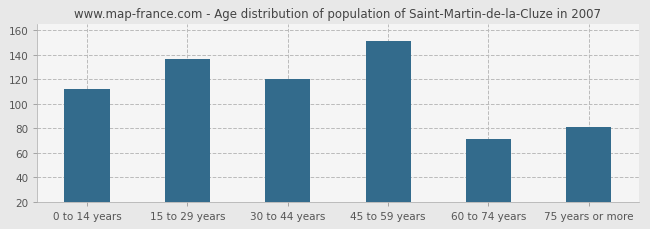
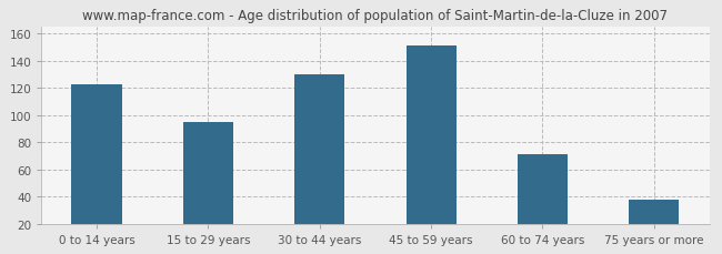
0 to 14 years: 112 -> 123
15 to 29 years: 137 -> 95
30 to 44 years: 120 -> 130
75 years or more: 81 -> 38
